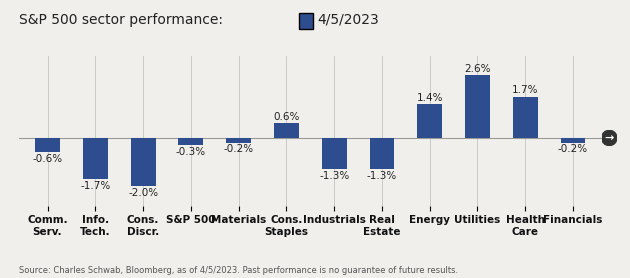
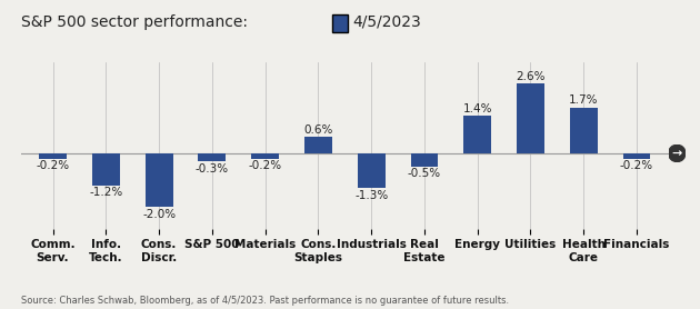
Comm. Serv.: -0.6% -> -0.2%
Info. Tech.: -1.7% -> -1.2%
Real Estate: -1.3% -> -0.5%
